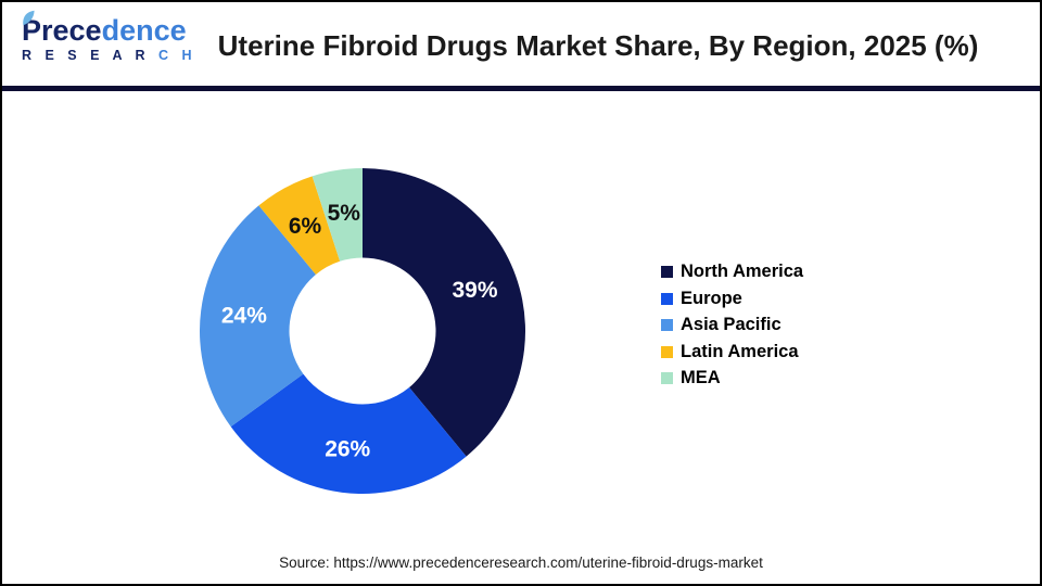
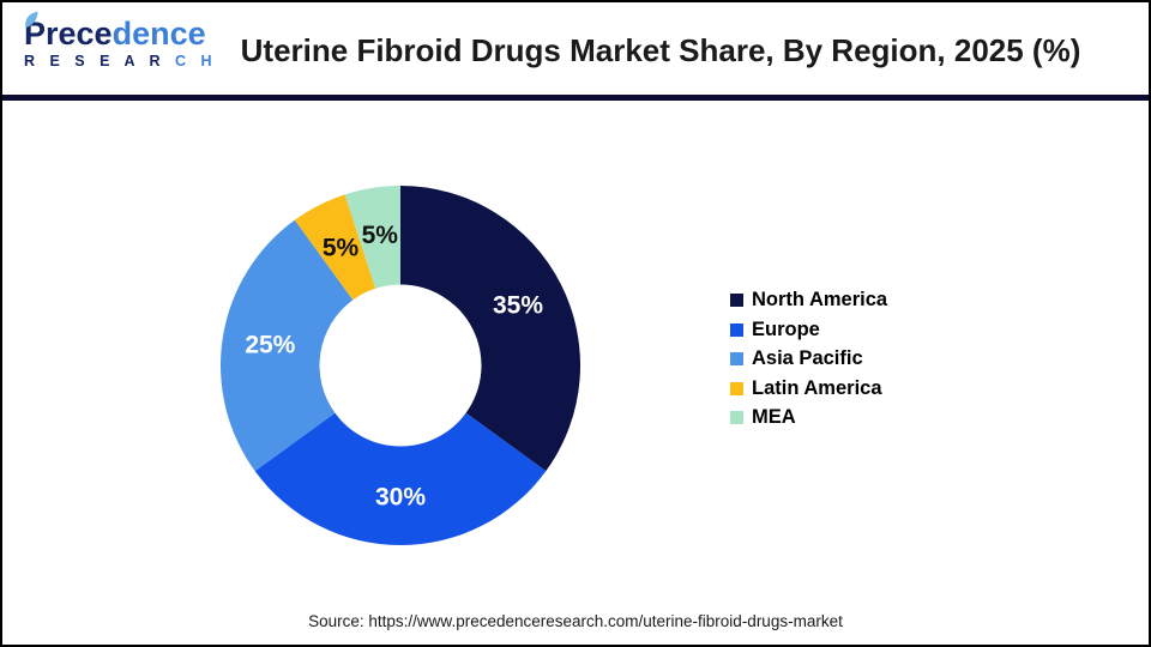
North America: 39% -> 35%
Europe: 26% -> 30%
Asia Pacific: 24% -> 25%
Latin America: 6% -> 5%
